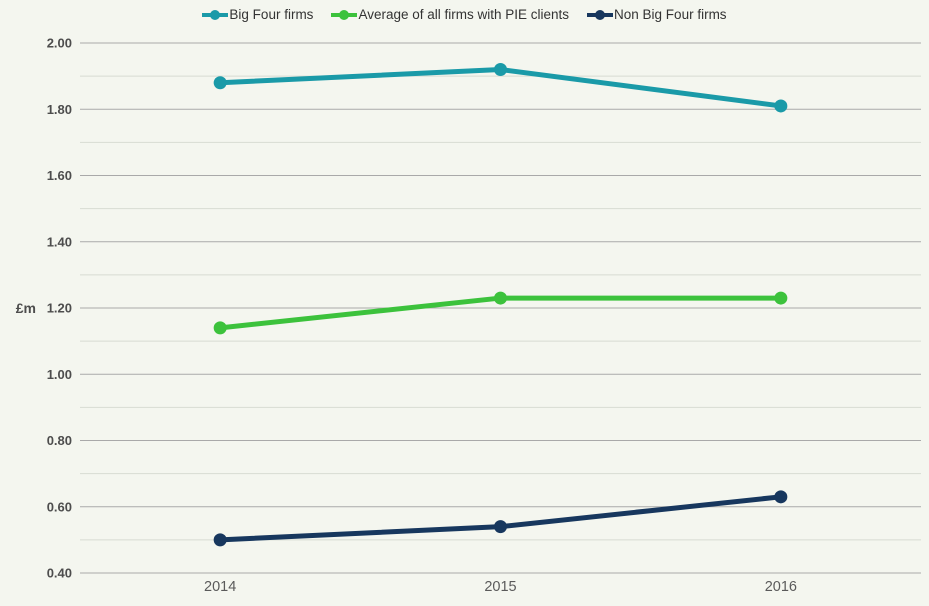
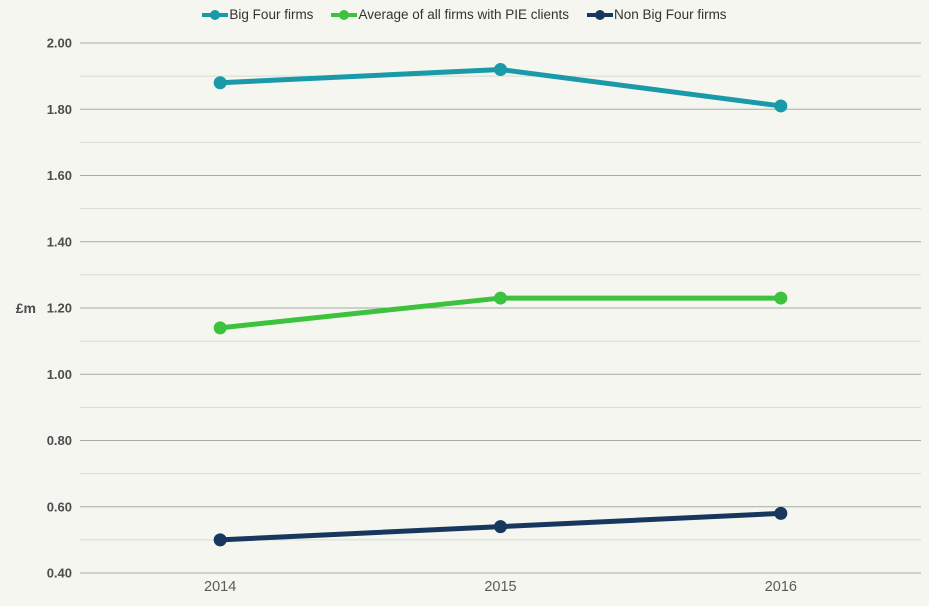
Non Big Four firms/2016: 0.63 -> 0.58
